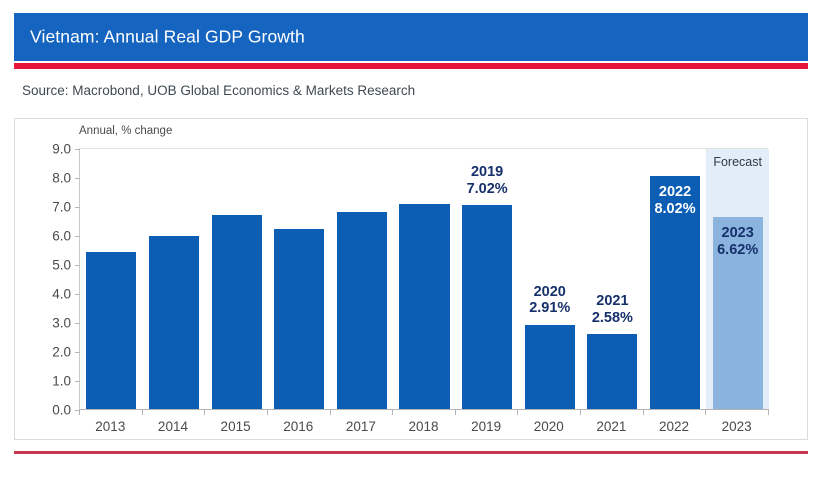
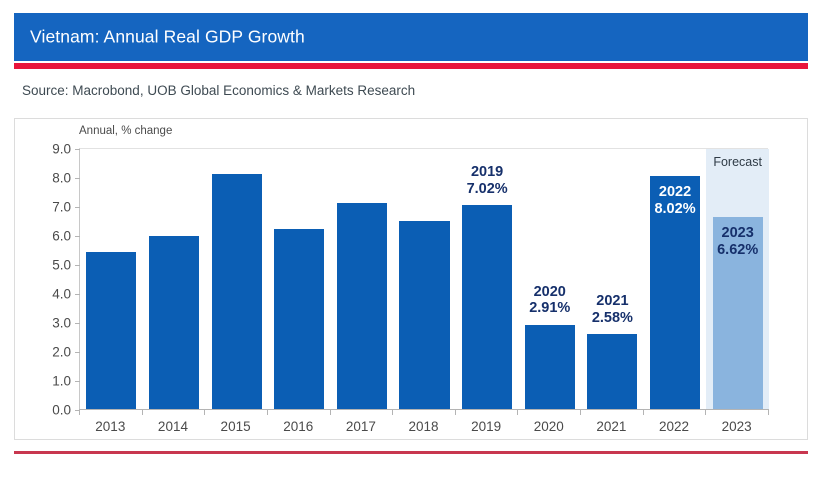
2015: 6.7 -> 8.1
2017: 6.8 -> 7.1
2018: 7.1 -> 6.5
